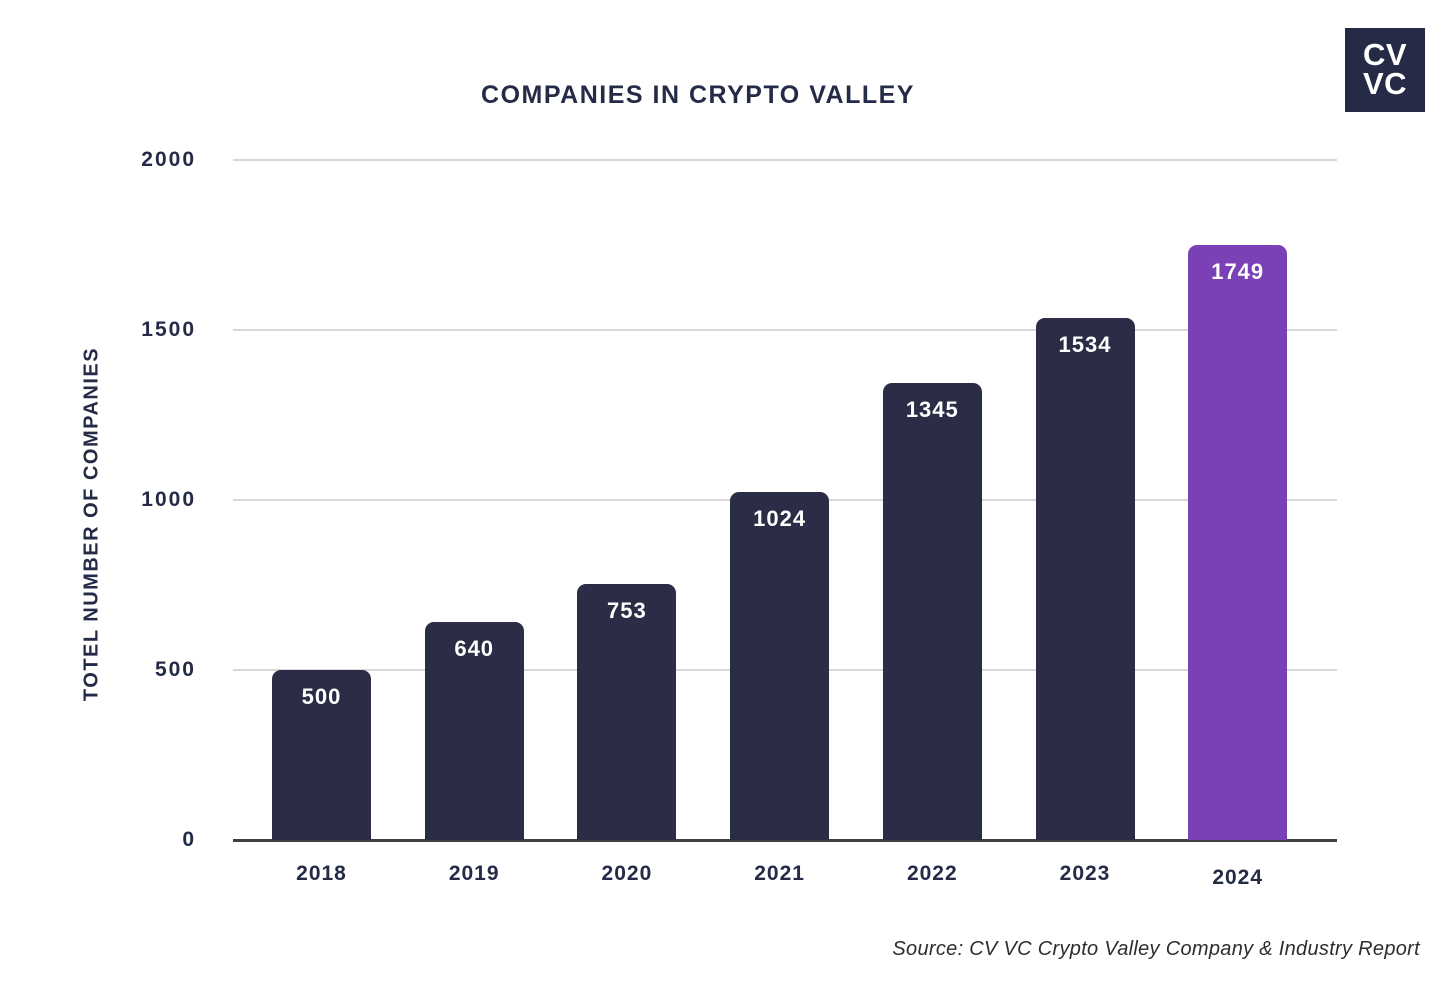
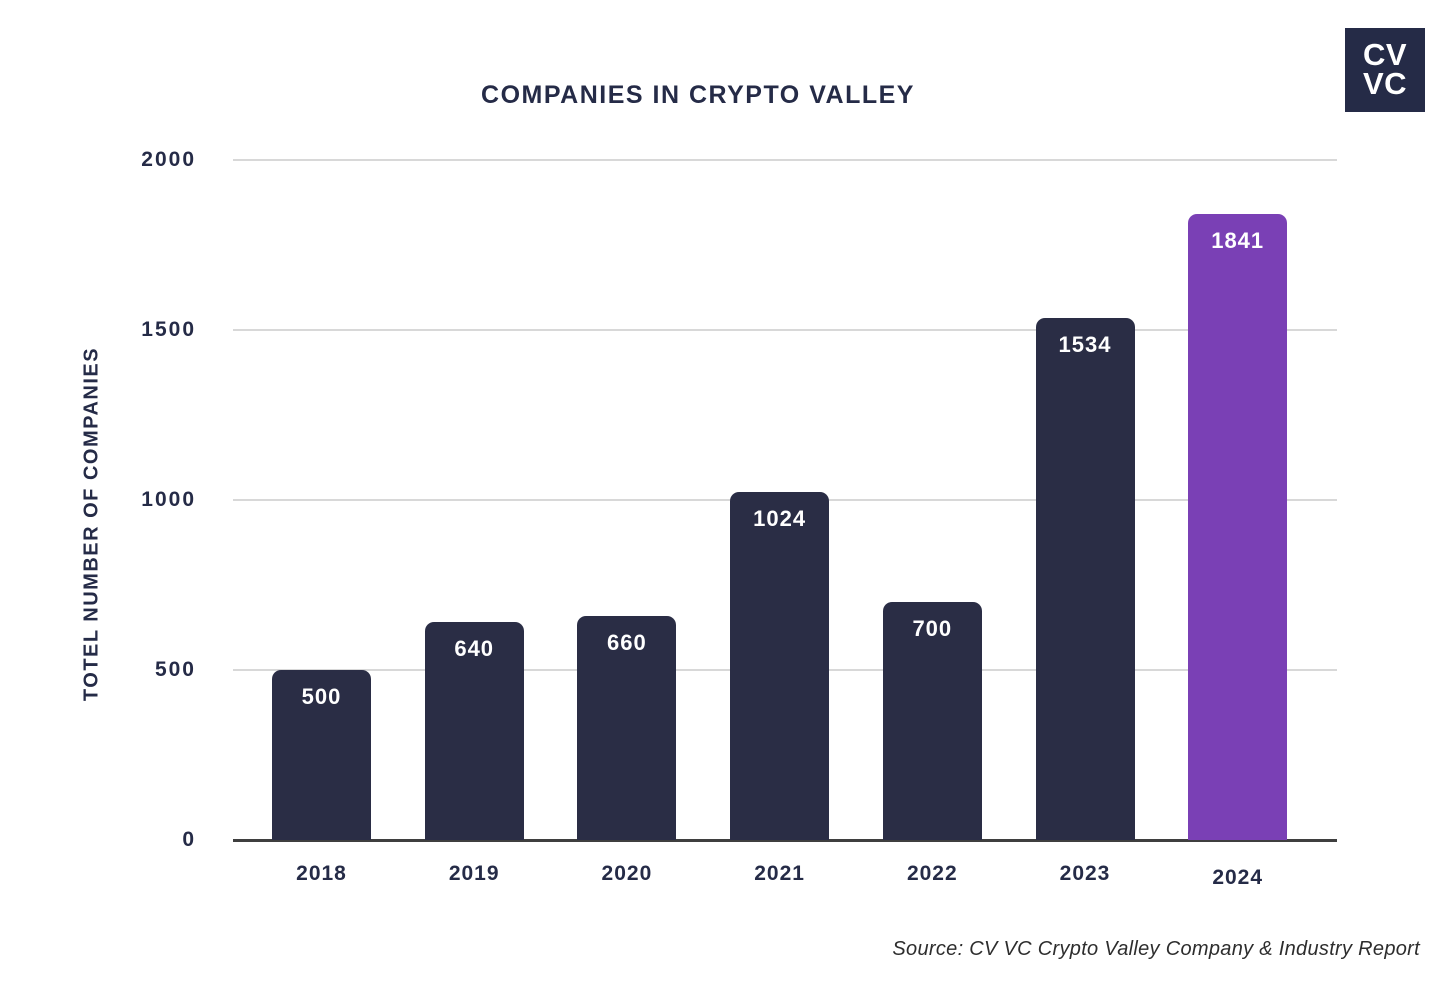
2020: 753 -> 660
2022: 1345 -> 700
2024: 1749 -> 1841
